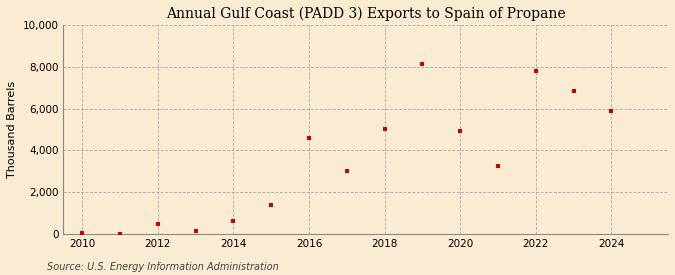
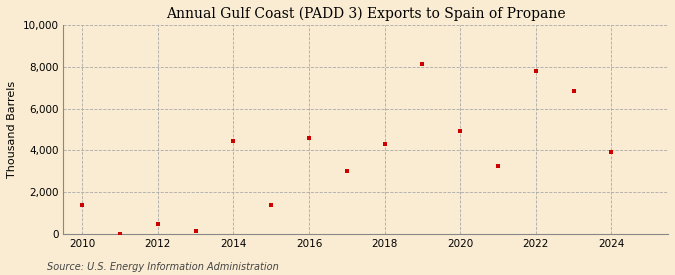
2010: 50 -> 1,400
2014: 600 -> 4,450
2018: 5,050 -> 4,300
2024: 5,900 -> 3,950
